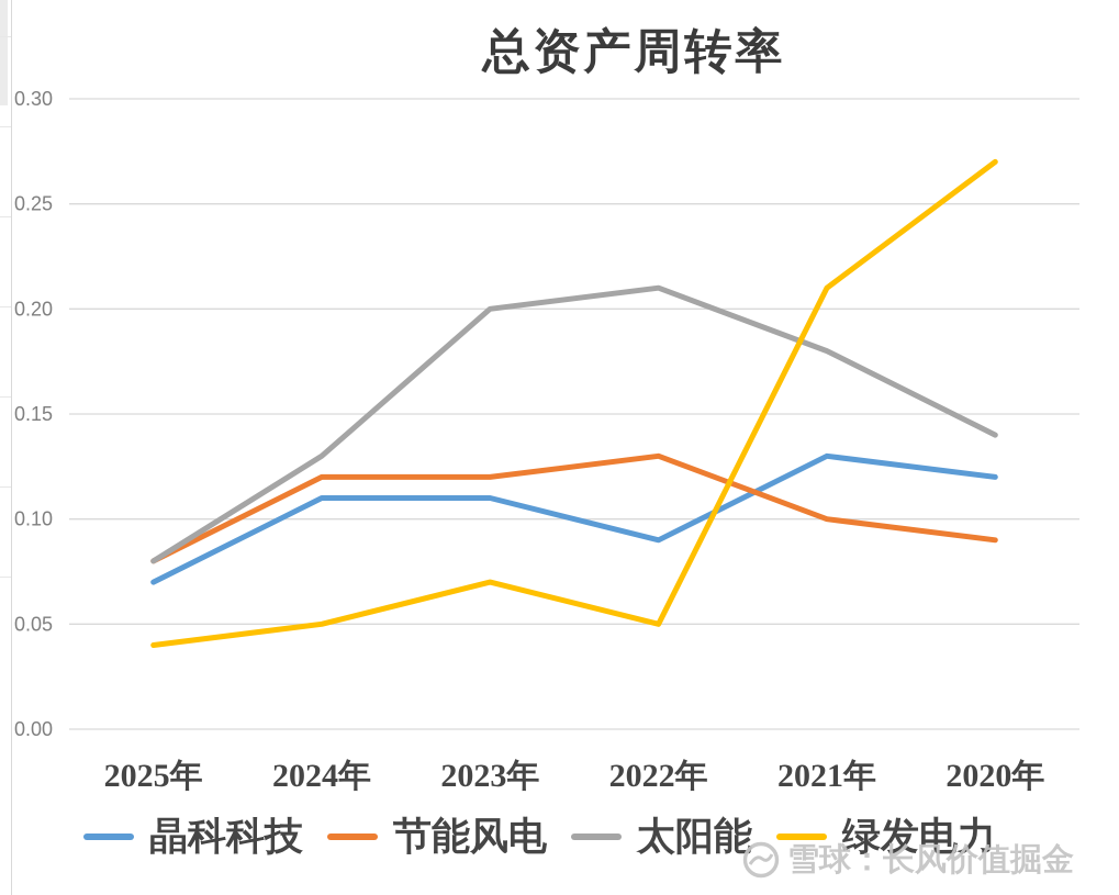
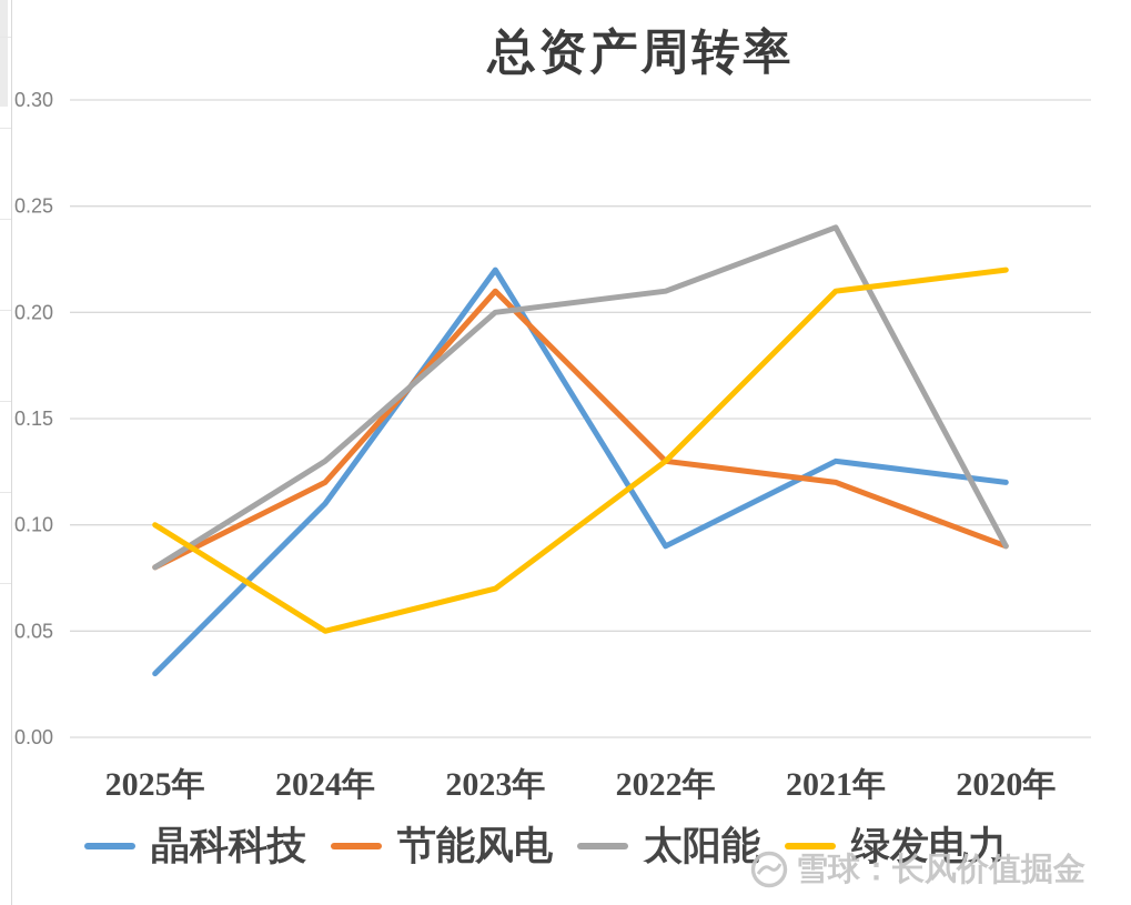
晶科科技/2025年: 0.07 -> 0.03
绿发电力/2025年: 0.04 -> 0.10
晶科科技/2023年: 0.11 -> 0.22
节能风电/2023年: 0.12 -> 0.21
绿发电力/2022年: 0.05 -> 0.13
节能风电/2021年: 0.10 -> 0.12
太阳能/2021年: 0.18 -> 0.24
太阳能/2020年: 0.14 -> 0.09
绿发电力/2020年: 0.27 -> 0.22
